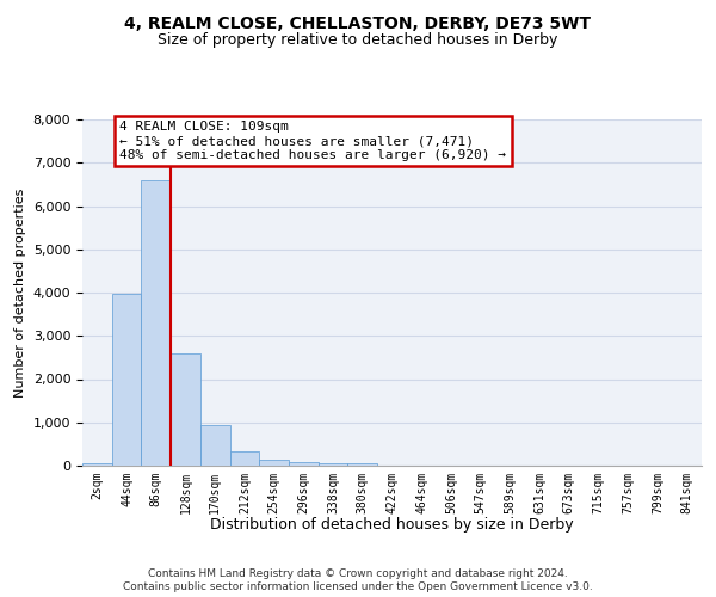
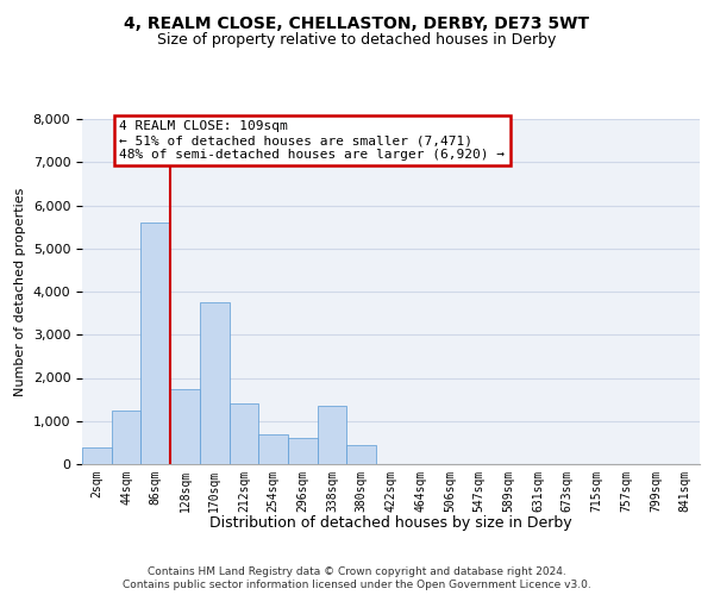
2sqm: 60 -> 400
44sqm: 3,980 -> 1,250
86sqm: 6,600 -> 5,600
128sqm: 2,600 -> 1,750
170sqm: 950 -> 3,750
212sqm: 320 -> 1,400
254sqm: 130 -> 700
296sqm: 80 -> 600
338sqm: 60 -> 1,350
380sqm: 60 -> 450
